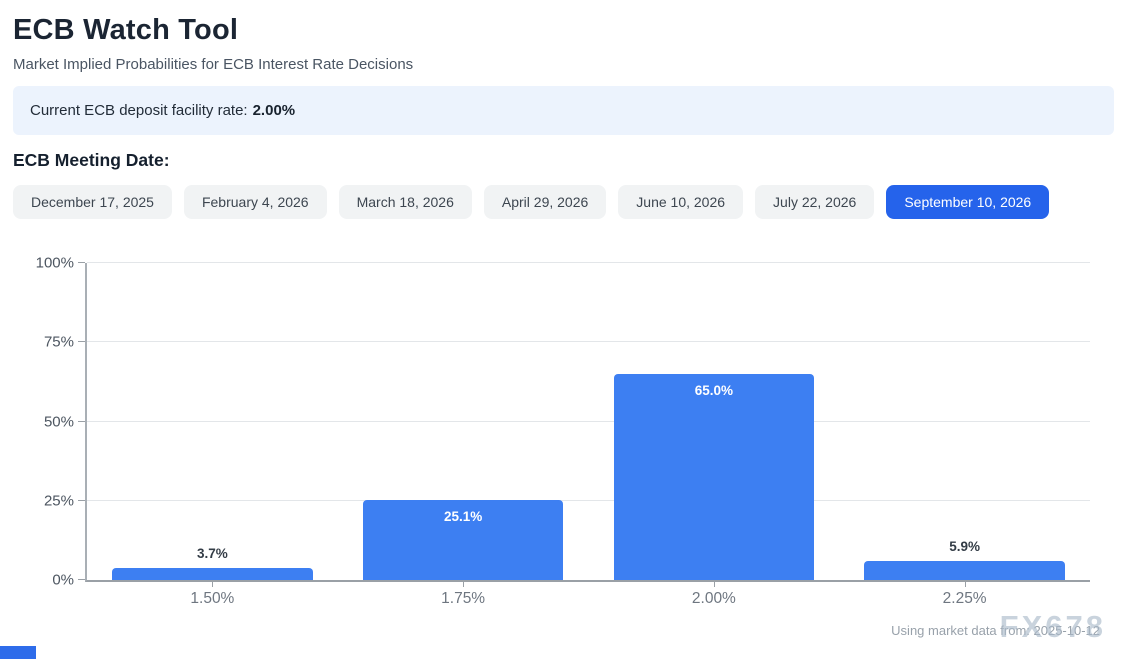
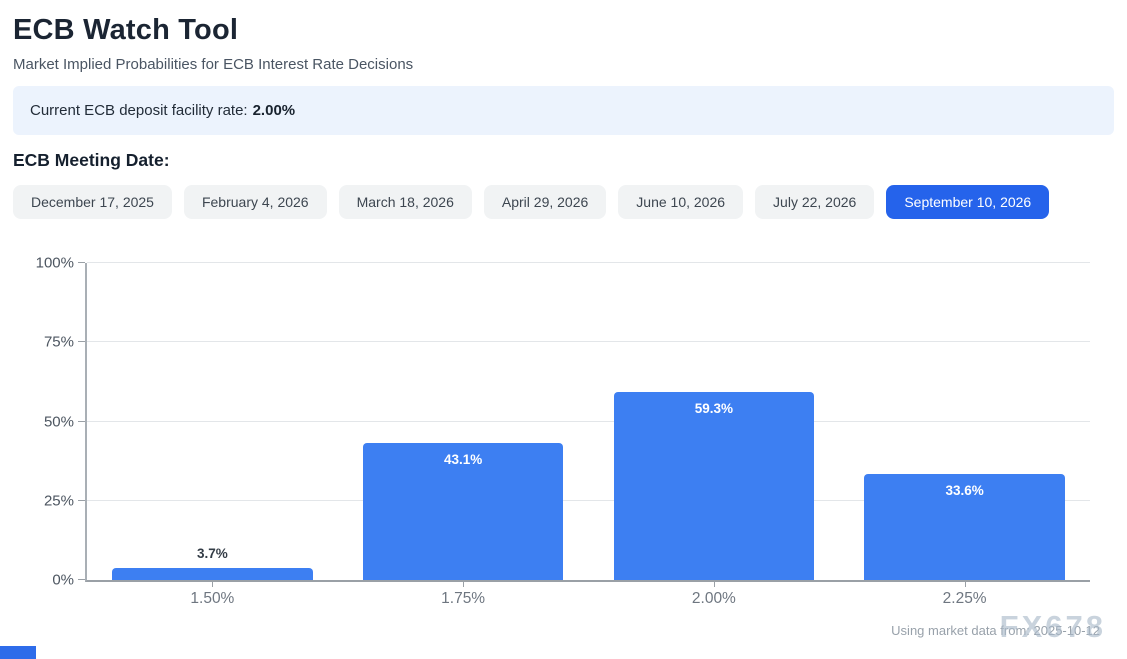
1.75%: 25.1% -> 43.1%
2.00%: 65.0% -> 59.3%
2.25%: 5.9% -> 33.6%
